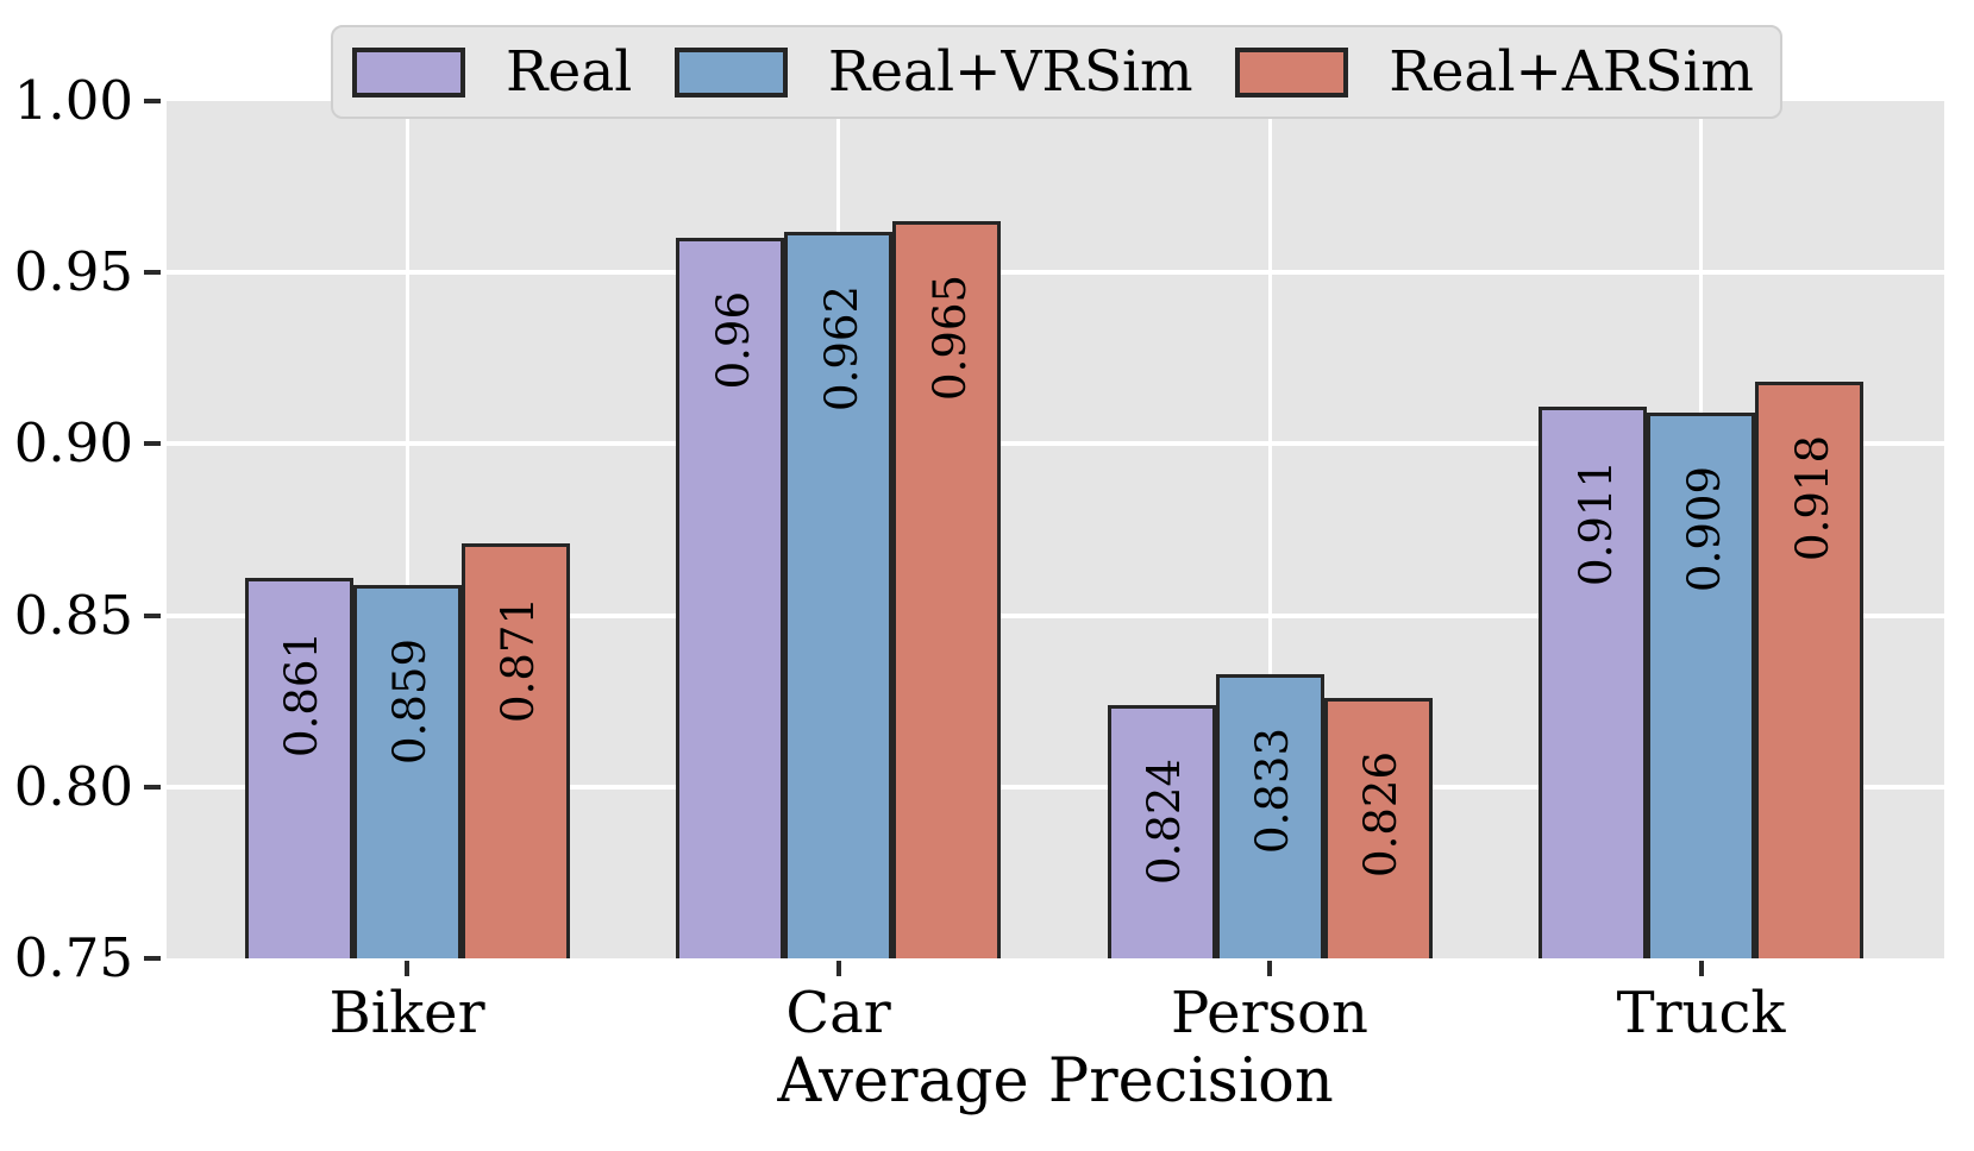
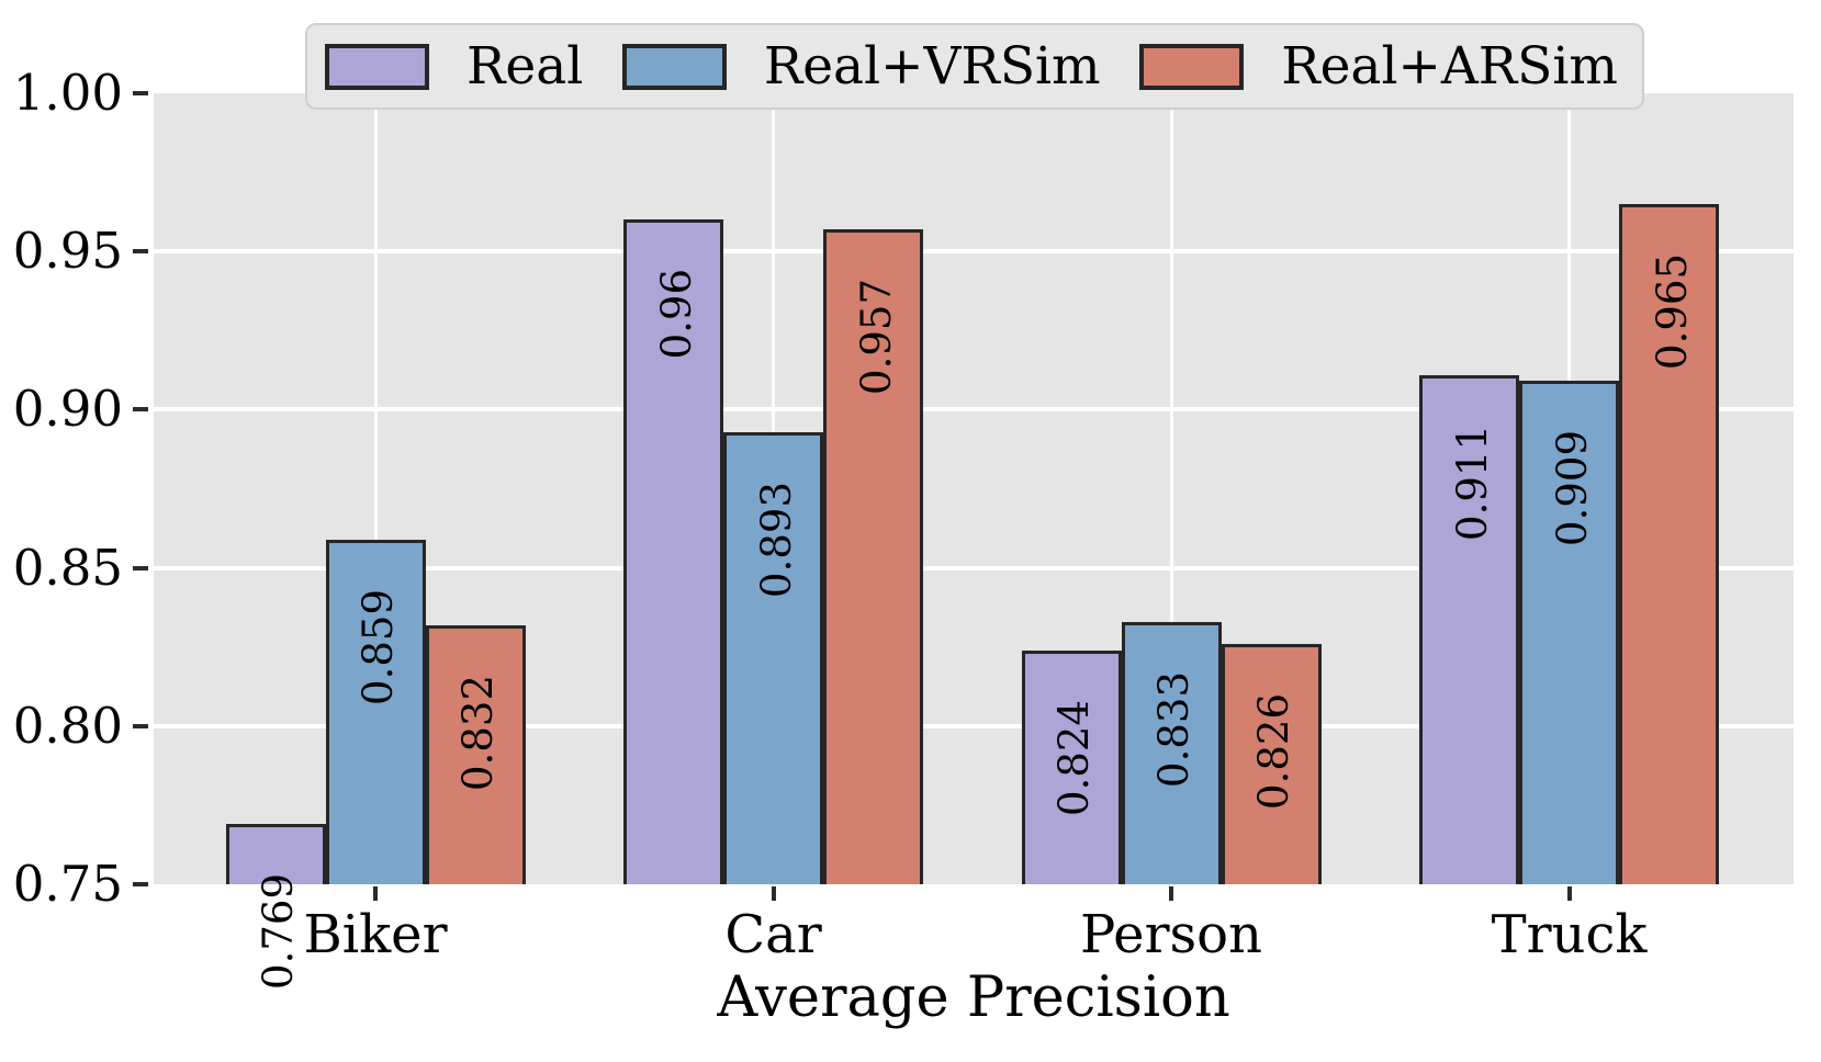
Real/Biker: 0.861 -> 0.769
Real+ARSim/Biker: 0.871 -> 0.832
Real+VRSim/Car: 0.962 -> 0.893
Real+ARSim/Car: 0.965 -> 0.957
Real+ARSim/Truck: 0.918 -> 0.965
